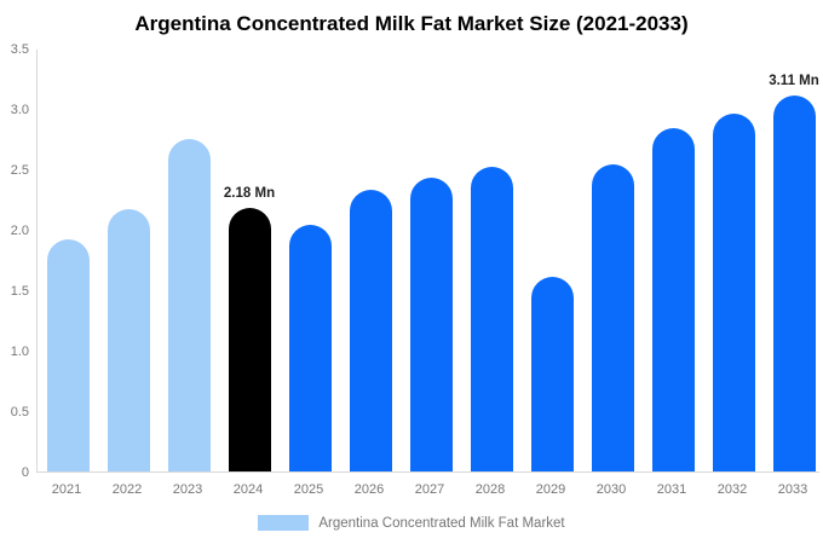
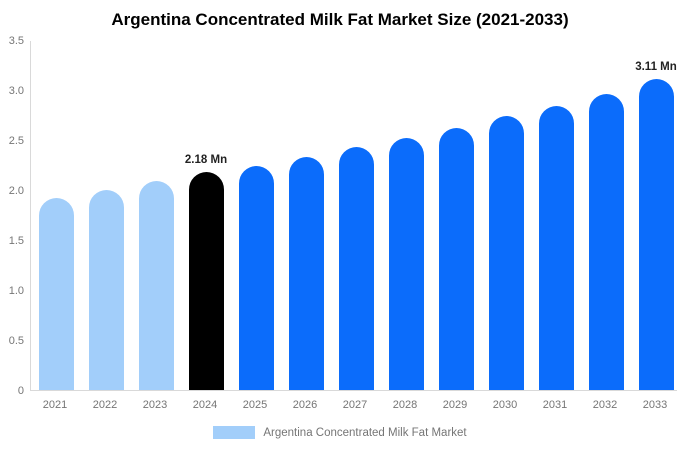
2022: 2.17 -> 2.00
2023: 2.75 -> 2.09
2025: 2.04 -> 2.24
2029: 1.61 -> 2.62
2030: 2.54 -> 2.74
